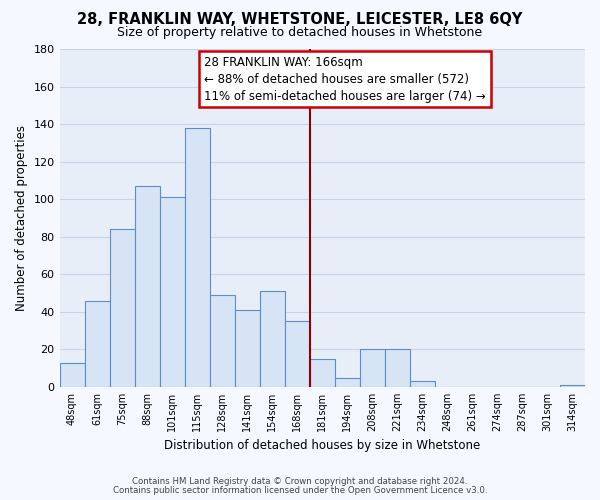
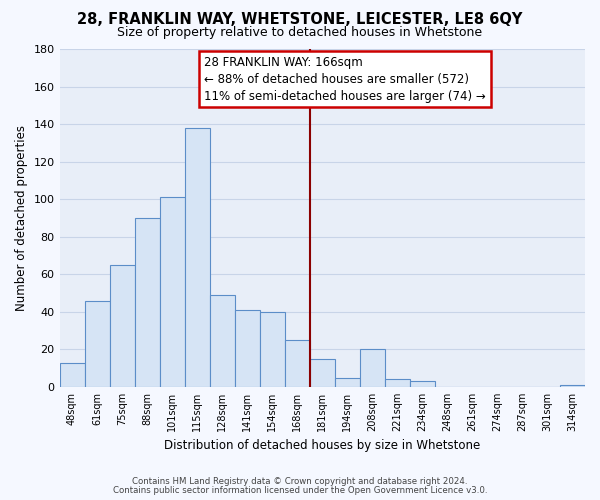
75sqm: 84 -> 65
88sqm: 107 -> 90
154sqm: 51 -> 40
168sqm: 35 -> 25
221sqm: 20 -> 4
